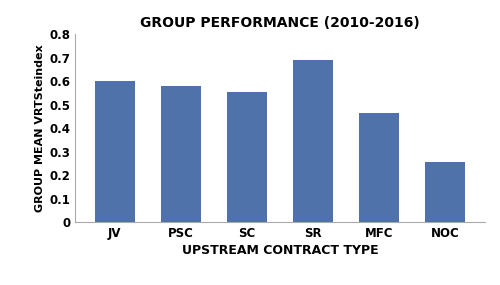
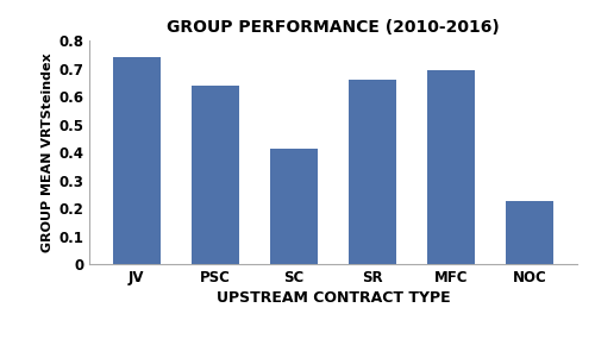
JV: 0.600 -> 0.740
PSC: 0.580 -> 0.640
SC: 0.555 -> 0.415
SR: 0.690 -> 0.660
MFC: 0.465 -> 0.695
NOC: 0.255 -> 0.225
